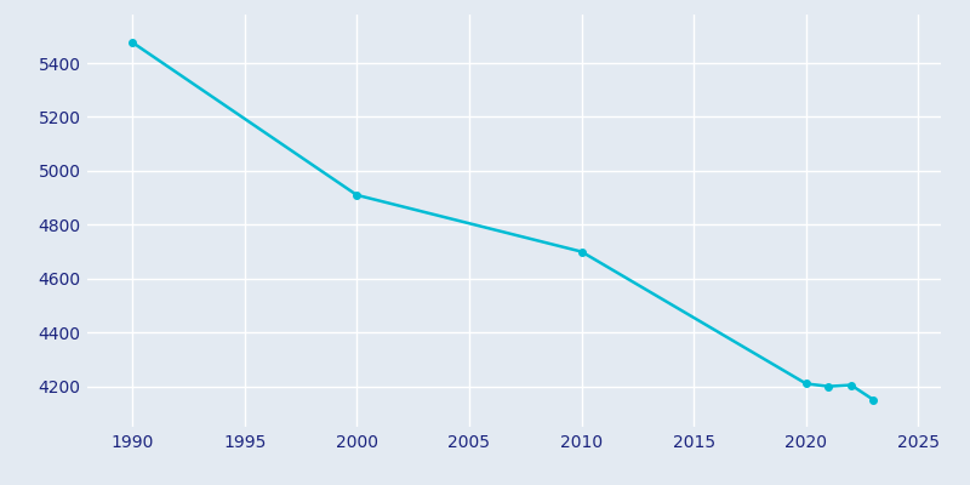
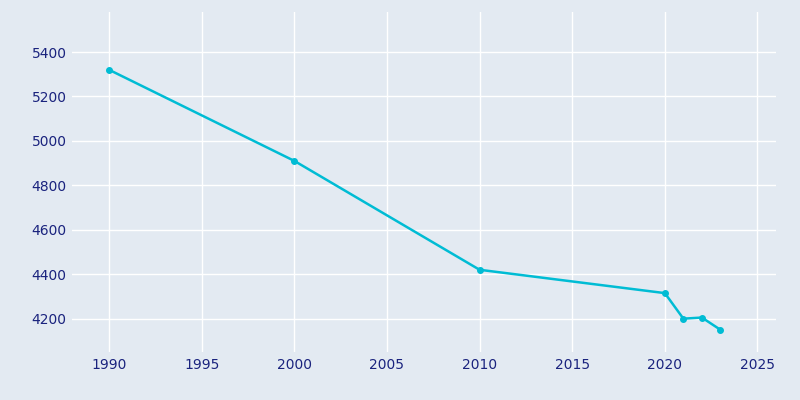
1990: 5477 -> 5320
2010: 4700 -> 4420
2020: 4210 -> 4315
